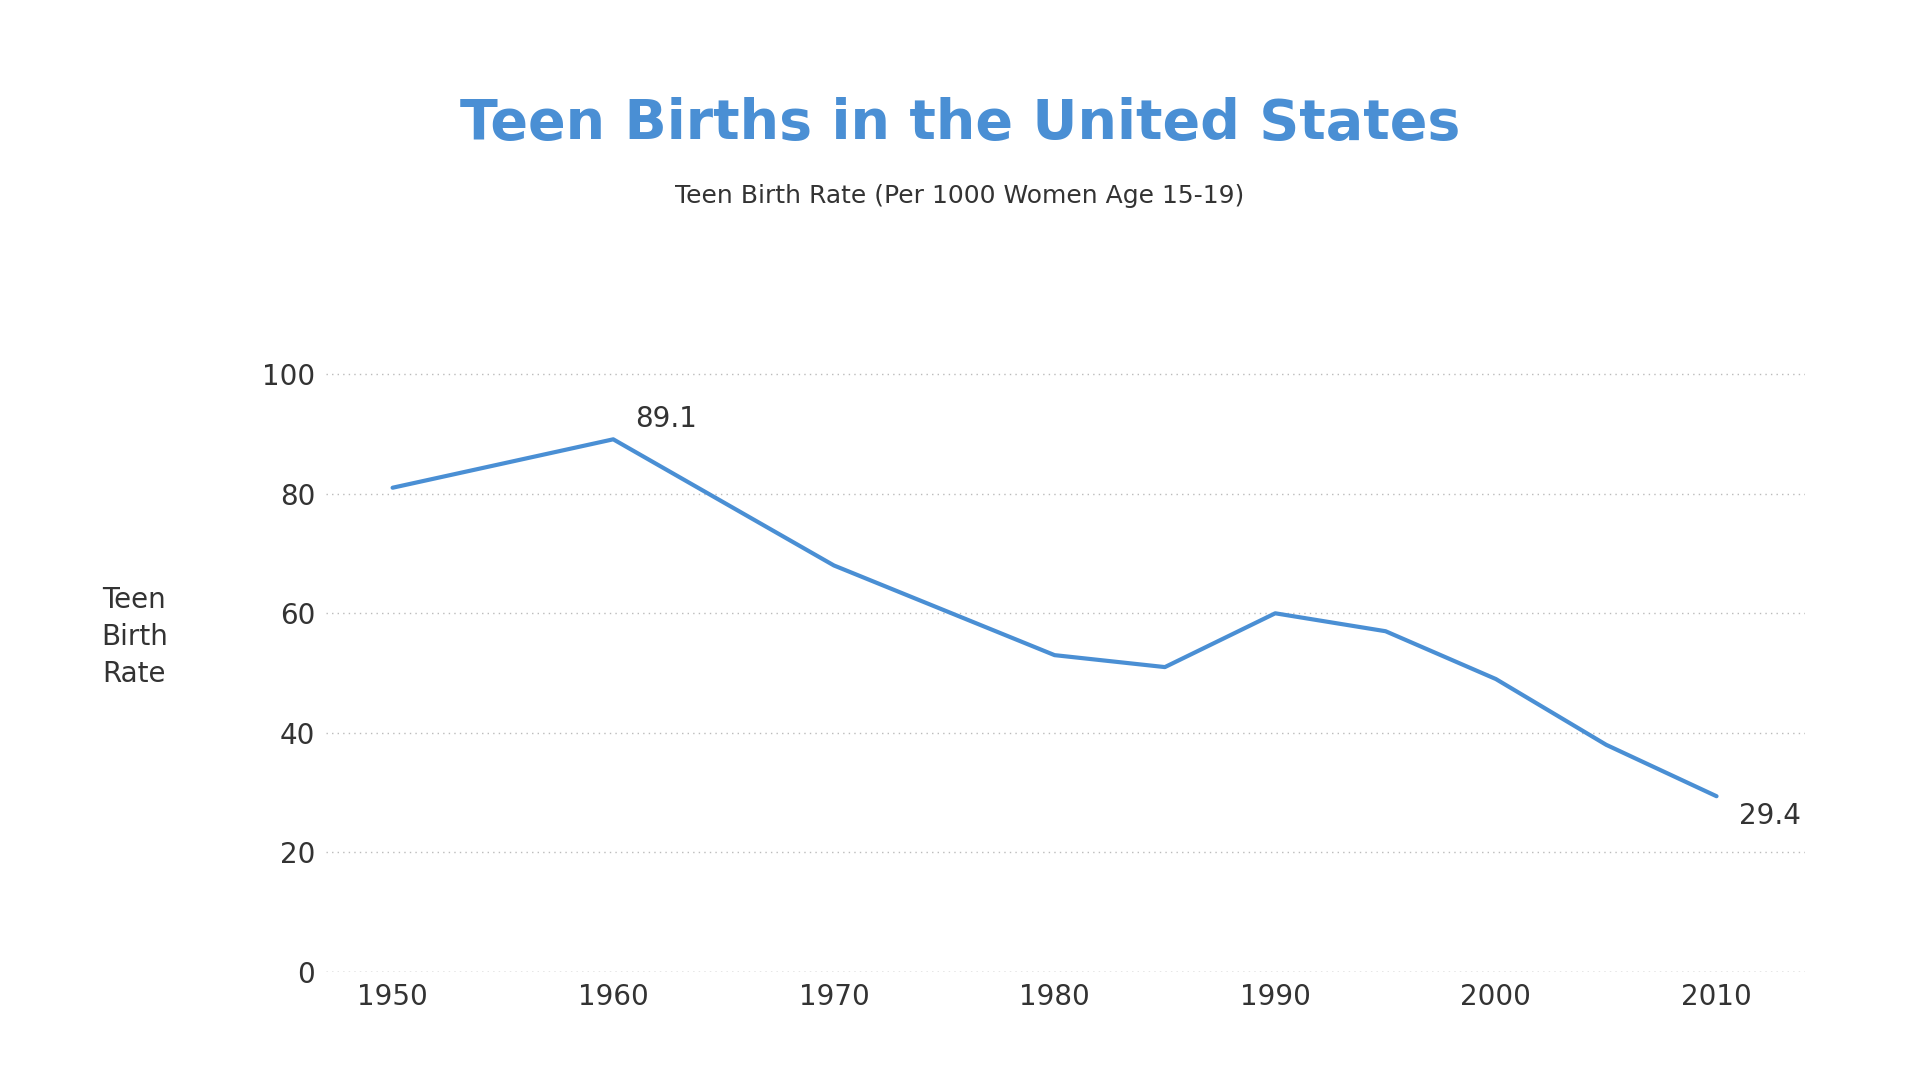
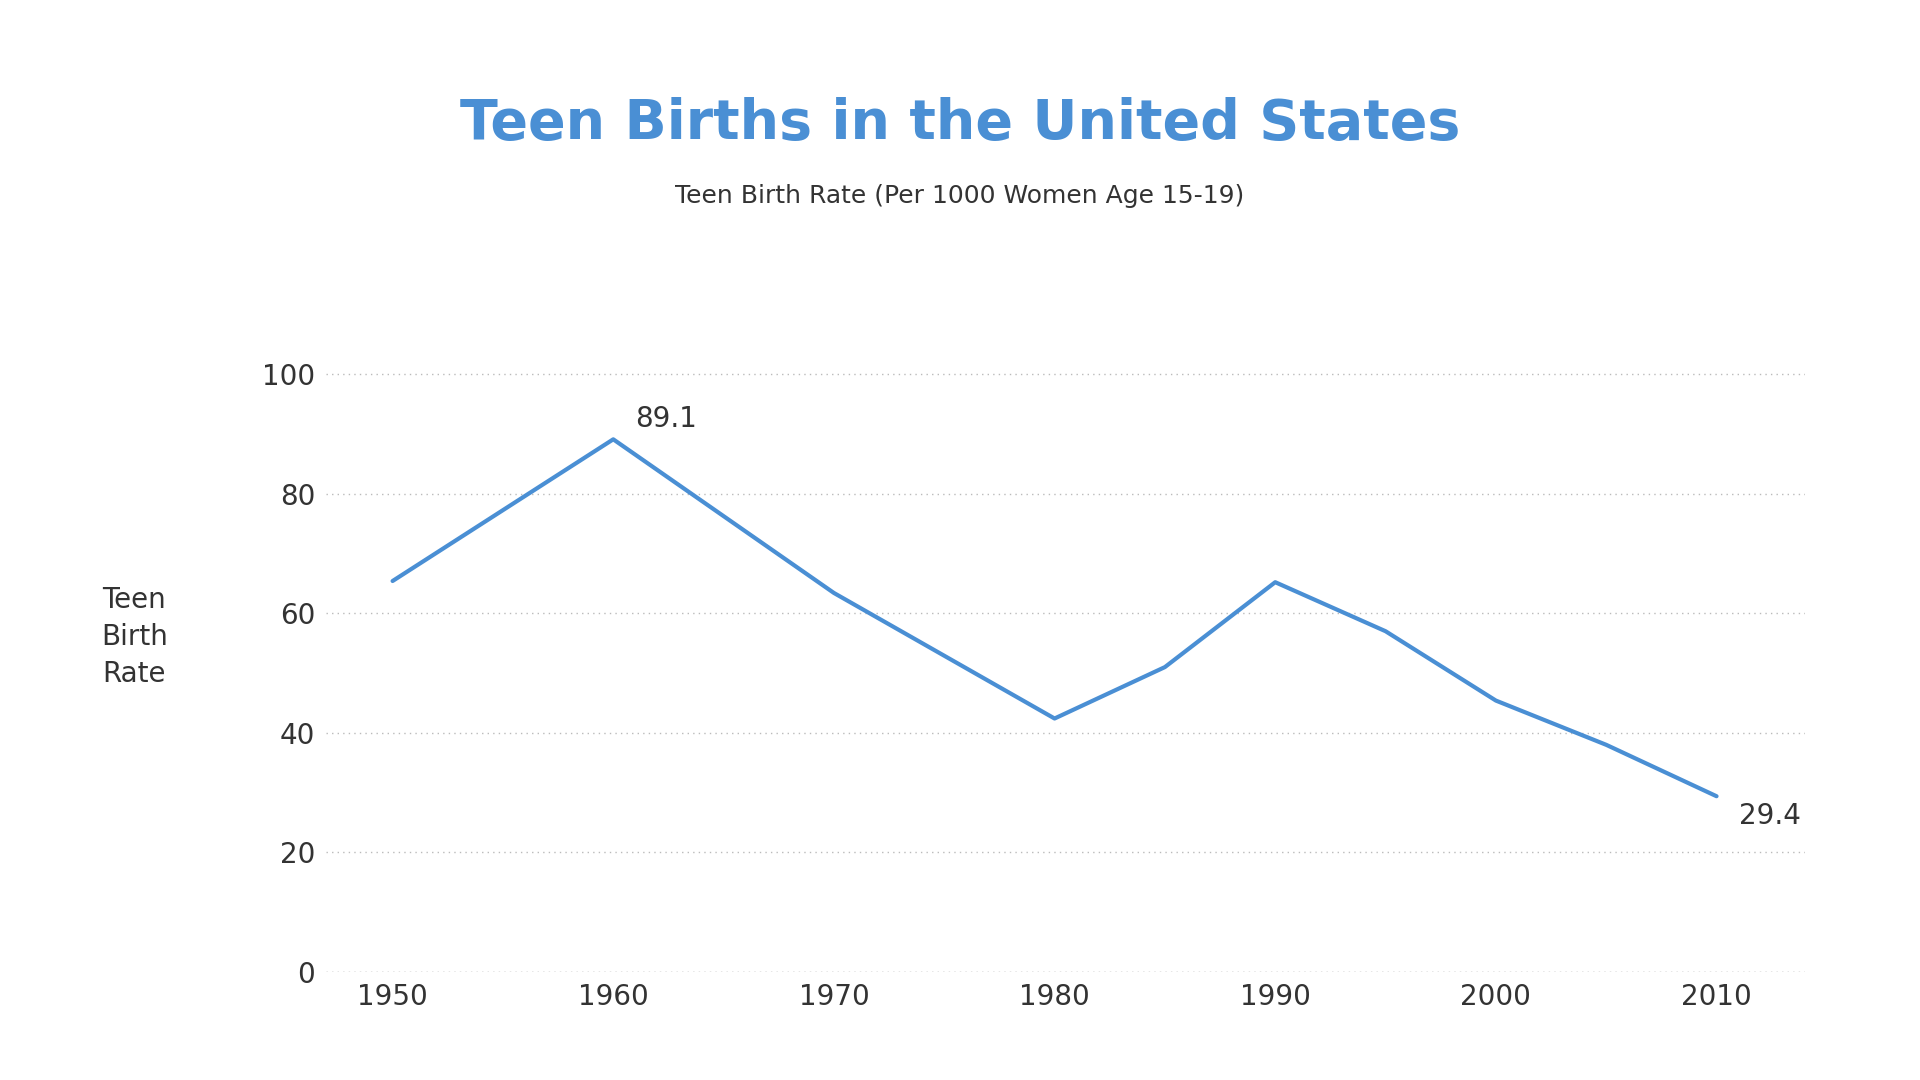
1950: 81.0 -> 65.4
1970: 68.0 -> 63.4
1980: 53.0 -> 42.4
1990: 60.0 -> 65.2
2000: 49.0 -> 45.4
